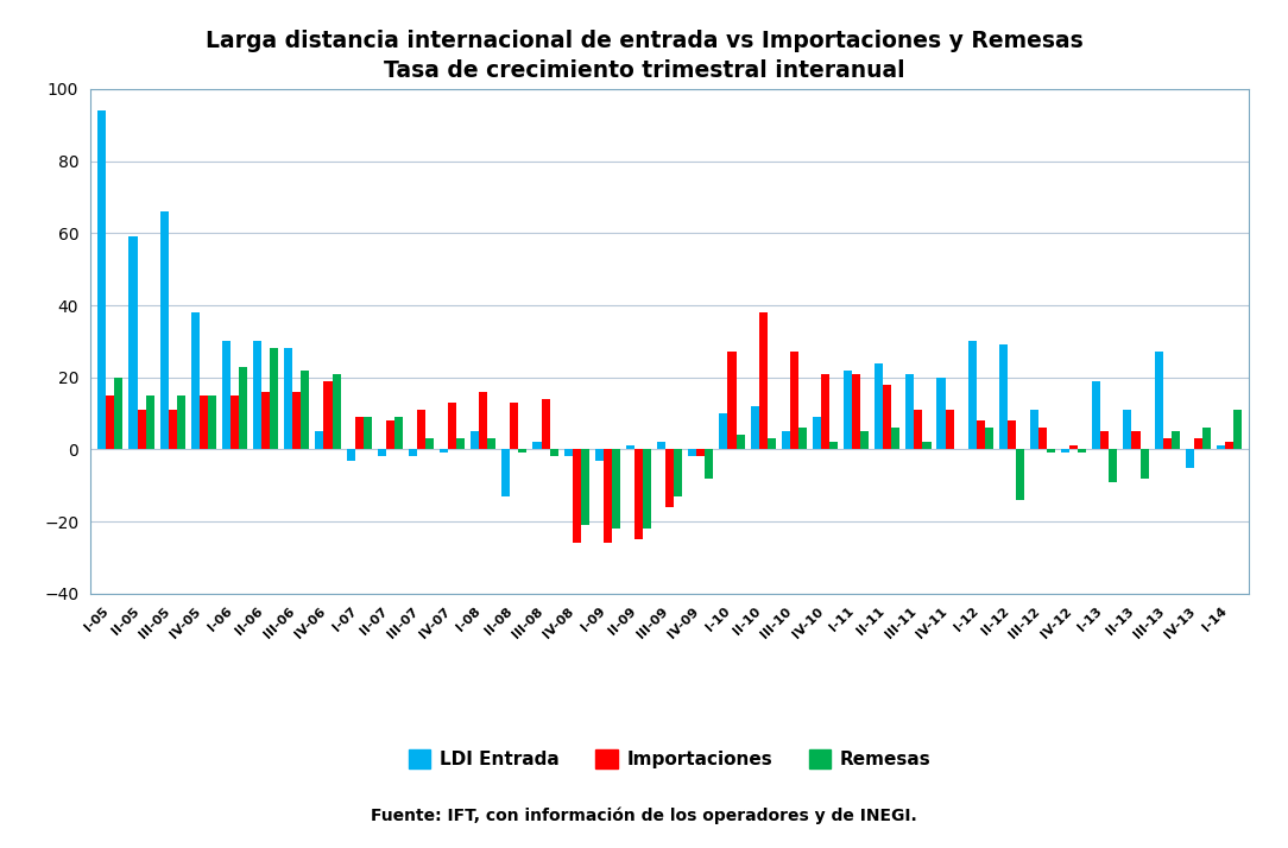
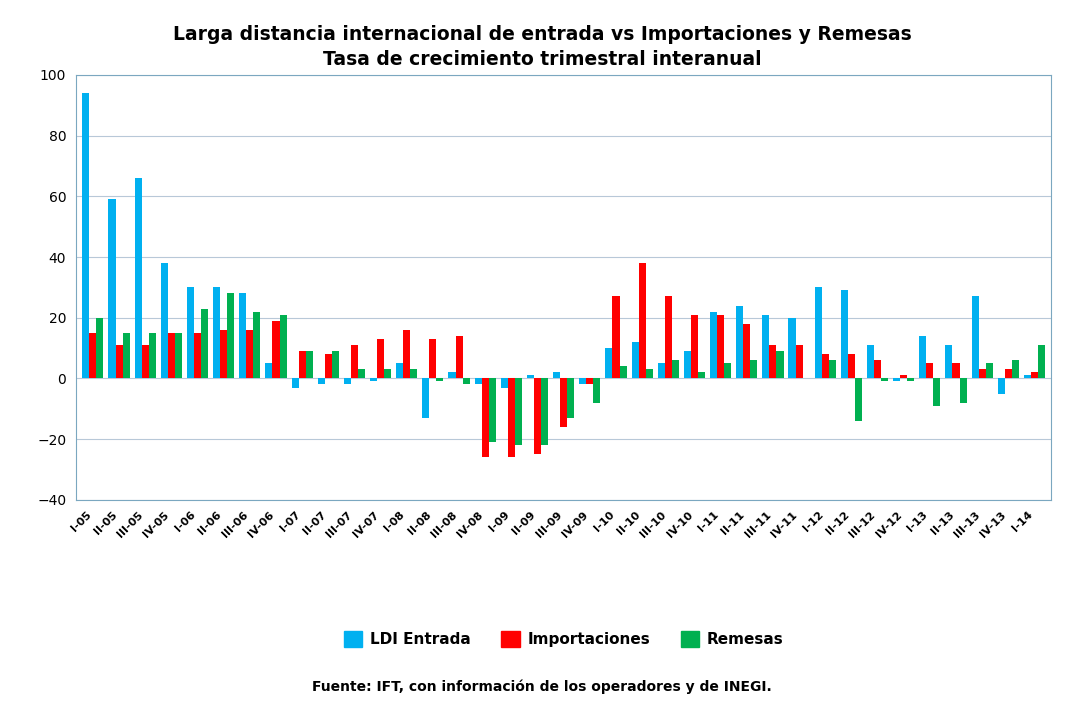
Remesas/III-11: 2 -> 9
LDI Entrada/I-13: 19 -> 14
